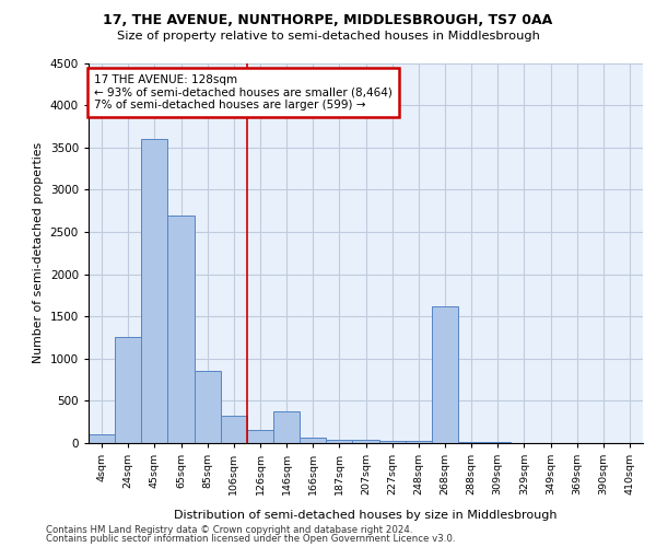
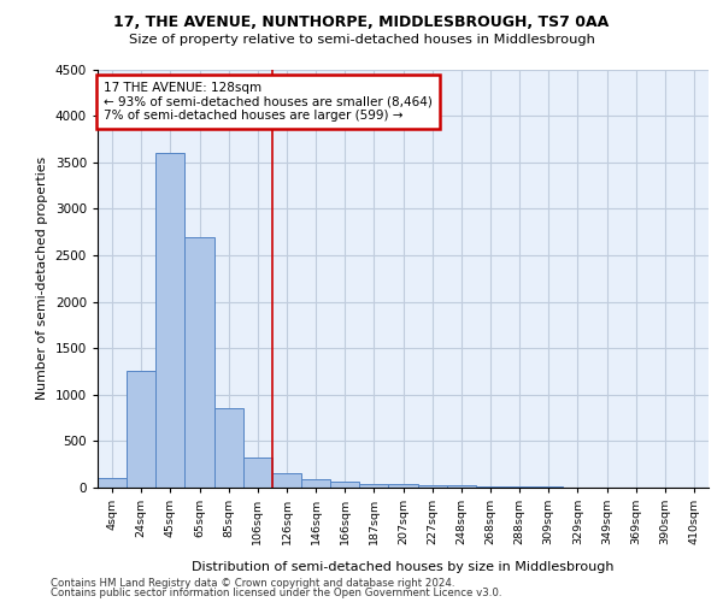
146sqm: 380 -> 90
268sqm: 1620 -> 20
